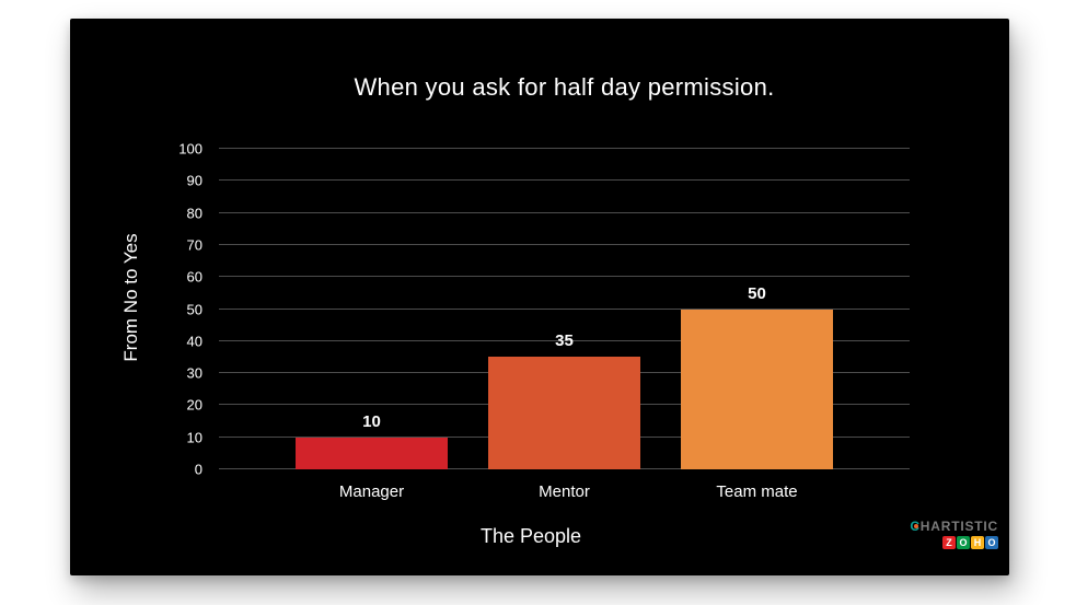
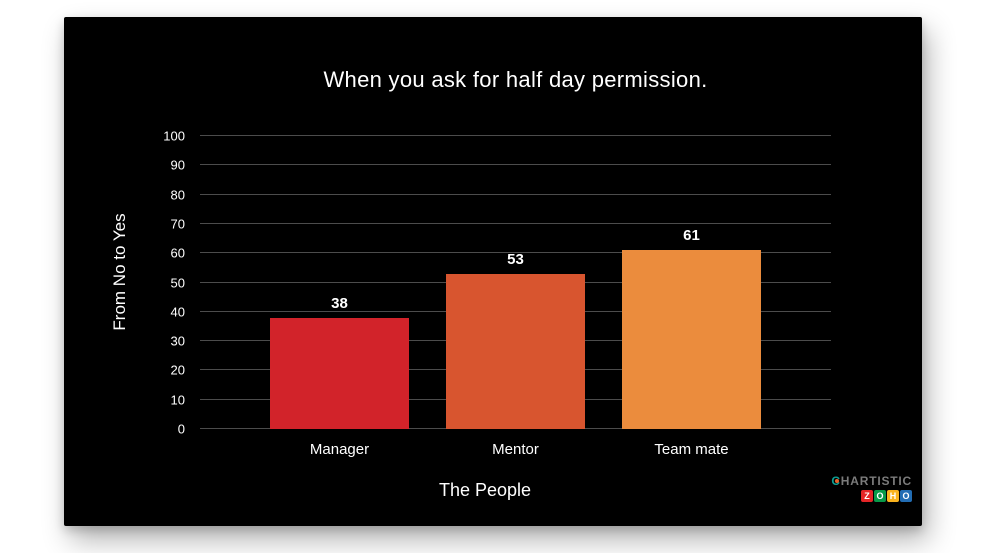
Manager: 10 -> 38
Mentor: 35 -> 53
Team mate: 50 -> 61
